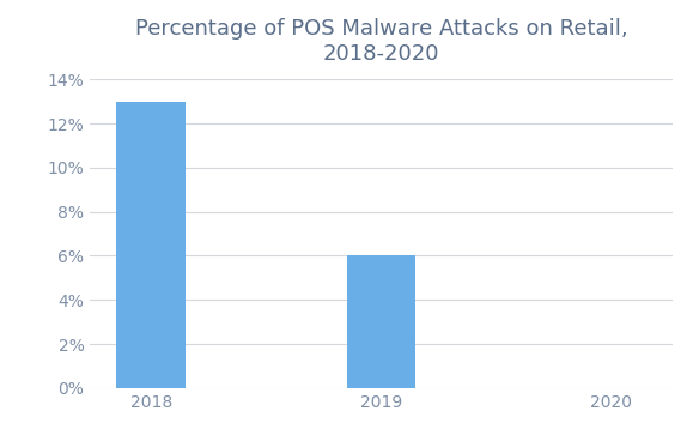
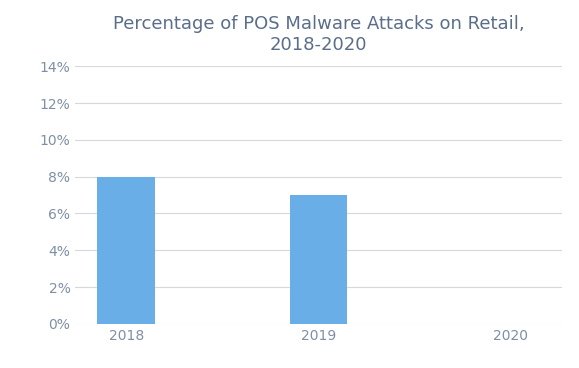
2018: 13% -> 8%
2019: 6% -> 7%
